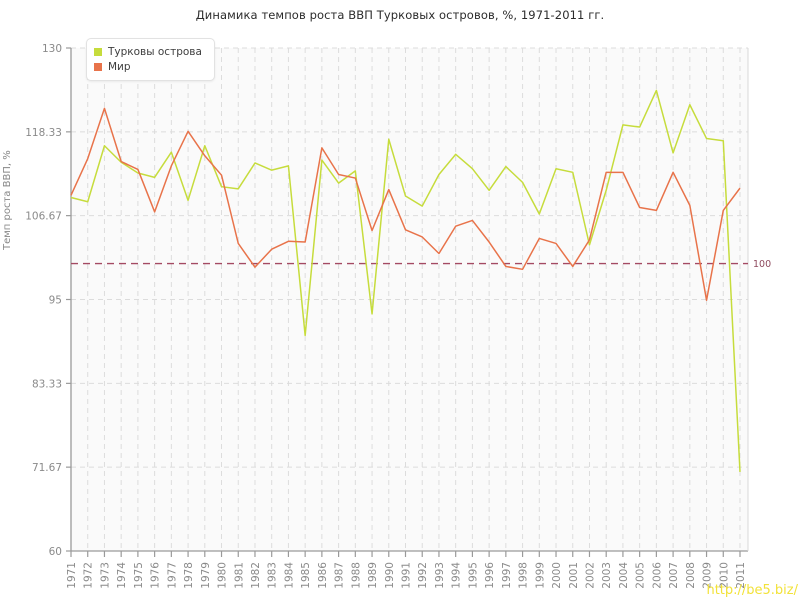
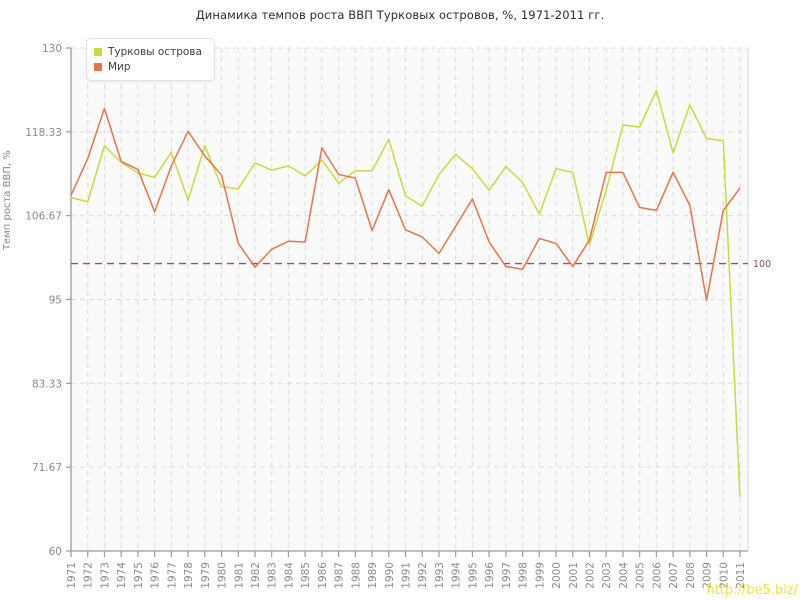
Турковы острова/1985: 90 -> 112
Турковы острова/1989: 93 -> 113
Мир/1995: 106 -> 109
Турковы острова/2011: 71 -> 68
